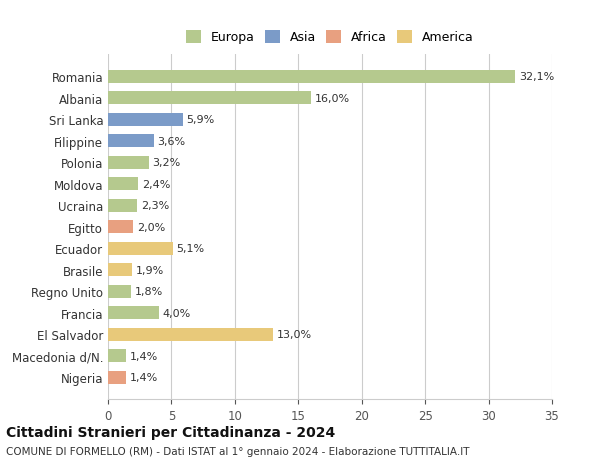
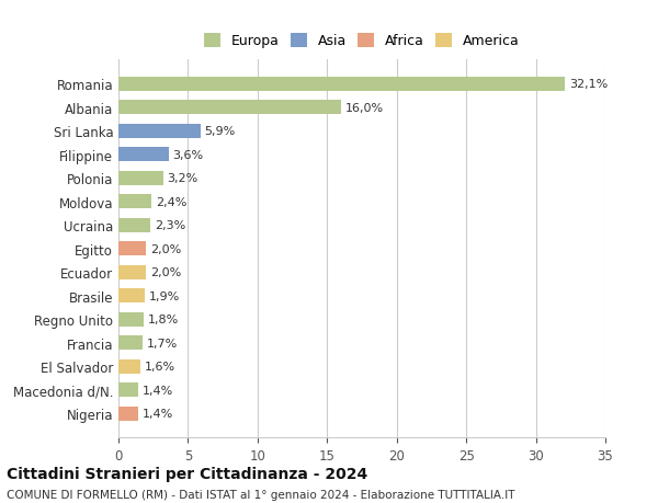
Ecuador: 5,1% -> 2,0%
Francia: 4,0% -> 1,7%
El Salvador: 13,0% -> 1,6%
